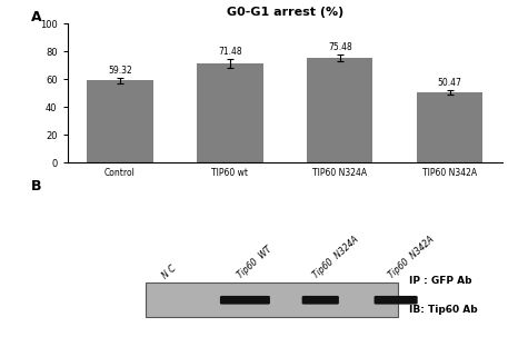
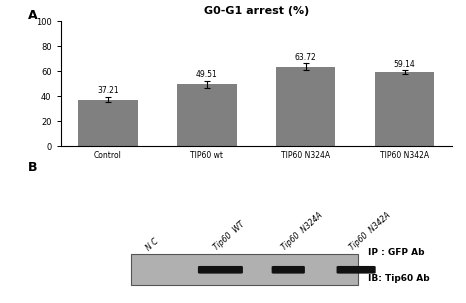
Control: 59.32 -> 37.21
TIP60 wt: 71.48 -> 49.51
TIP60 N324A: 75.48 -> 63.72
TIP60 N342A: 50.47 -> 59.14
